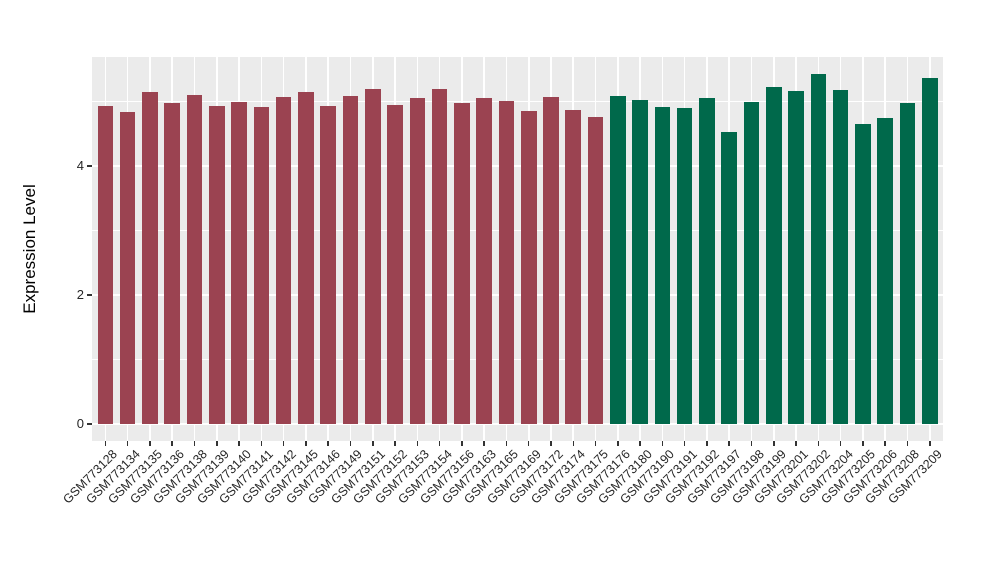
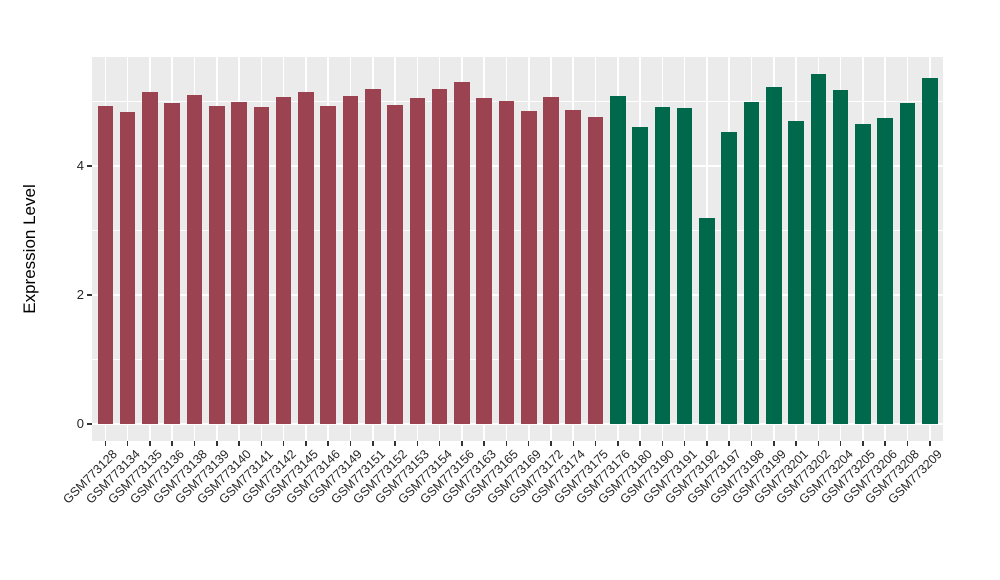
GSM773156: 5.0 -> 5.3
GSM773180: 5.0 -> 4.6
GSM773192: 5.1 -> 3.2
GSM773201: 5.2 -> 4.7
